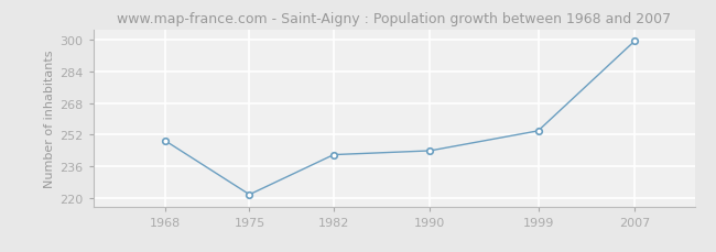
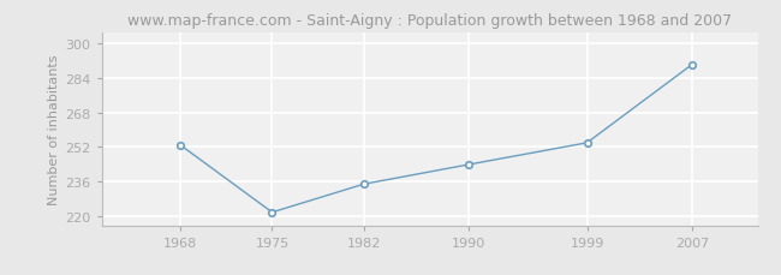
1968: 249 -> 253
1982: 242 -> 235
2007: 299 -> 290
